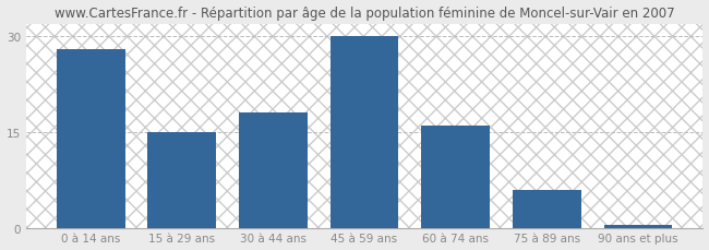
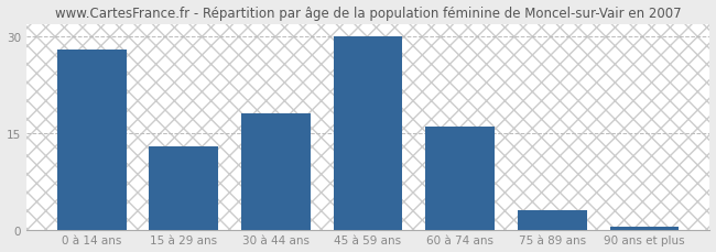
15 à 29 ans: 15.0 -> 13.0
75 à 89 ans: 6.0 -> 3.0
